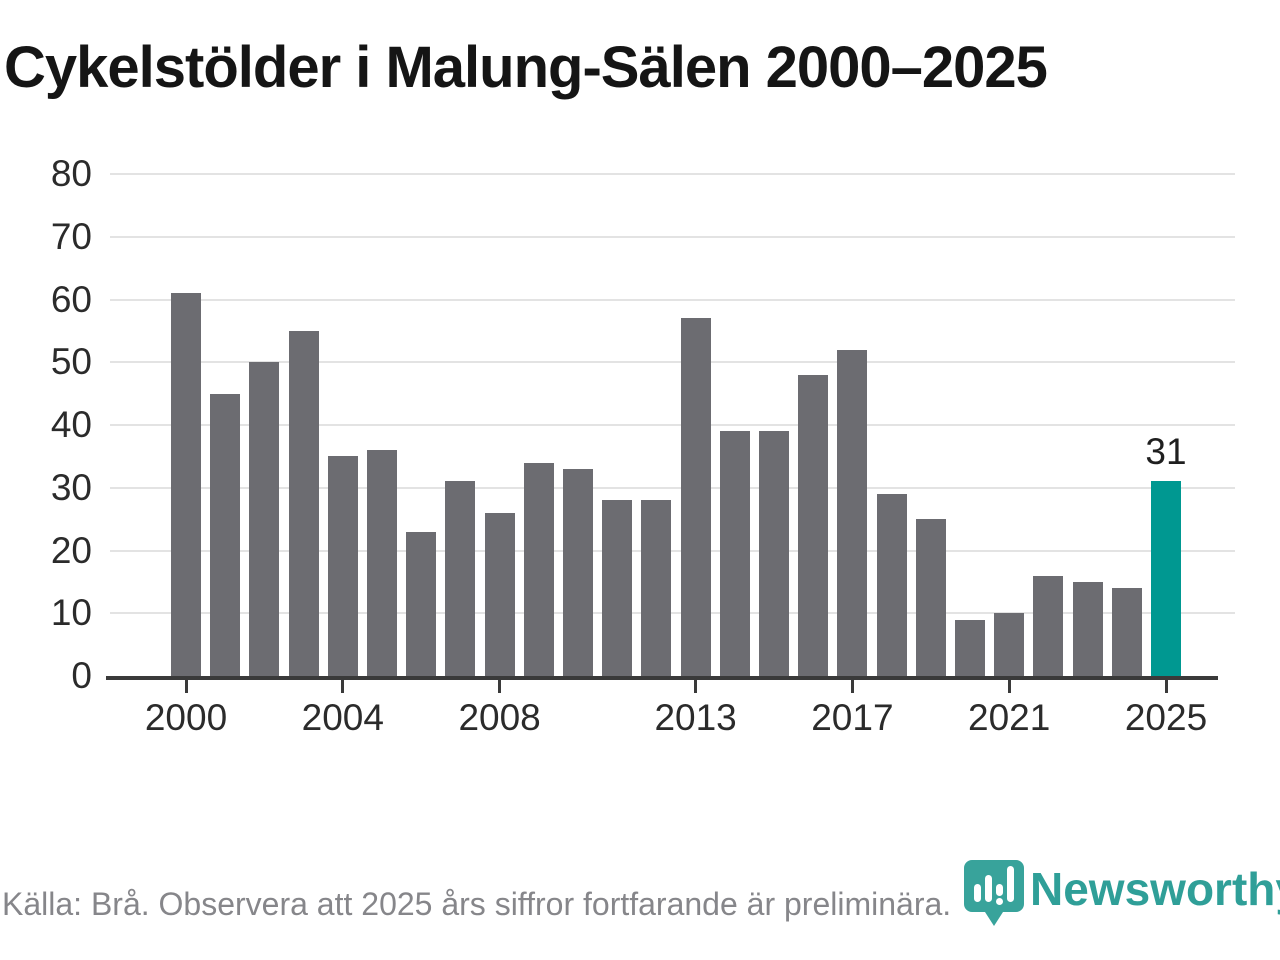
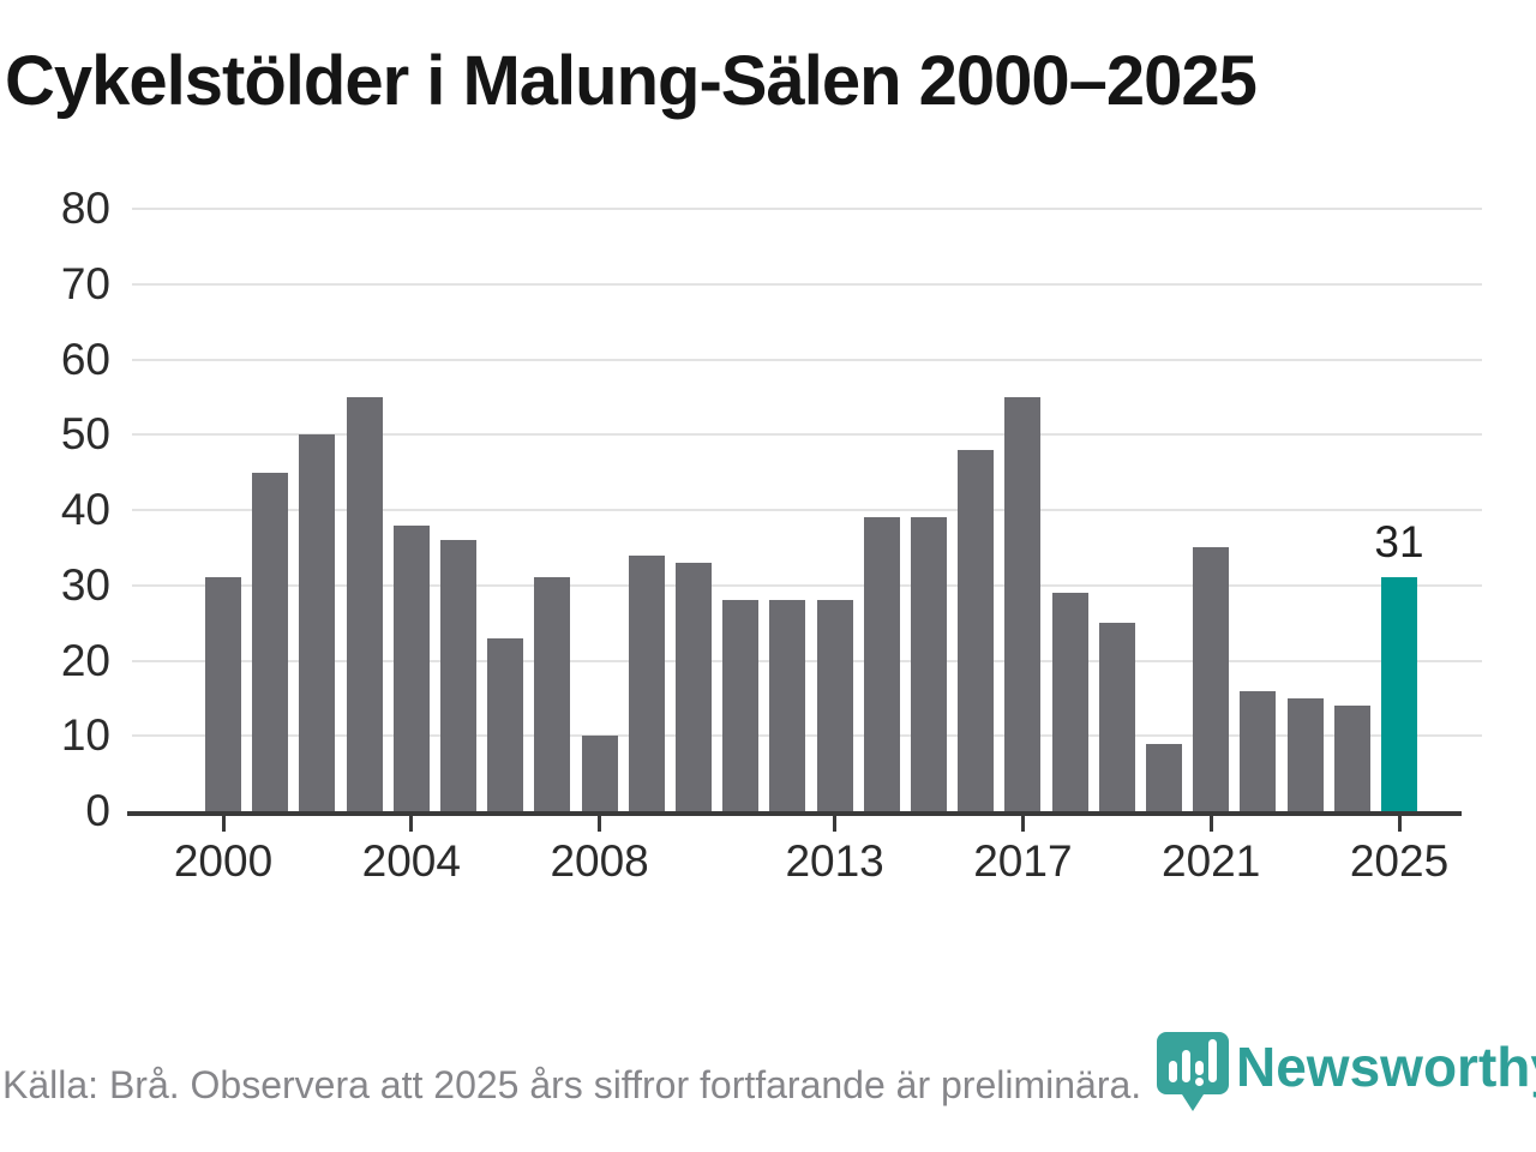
2000: 61 -> 31
2004: 35 -> 38
2008: 26 -> 10
2013: 57 -> 28
2017: 52 -> 55
2021: 10 -> 35
